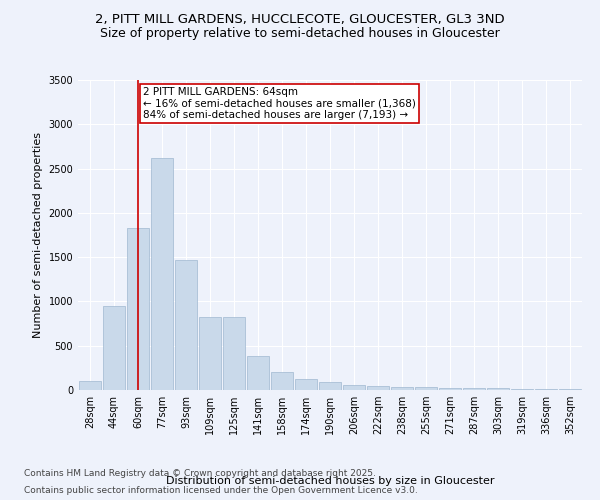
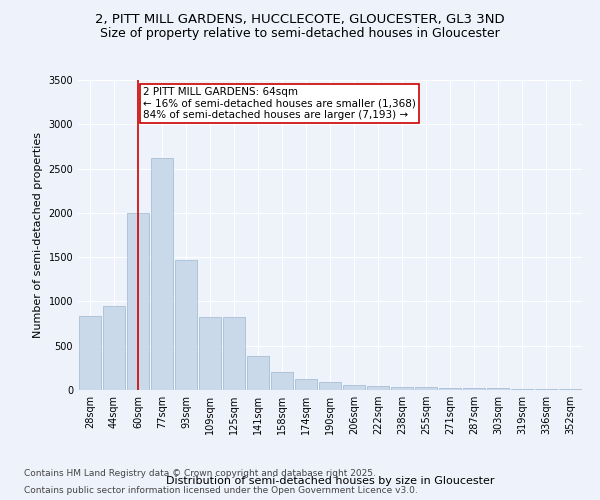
28sqm: 100 -> 840
60sqm: 1830 -> 2000
